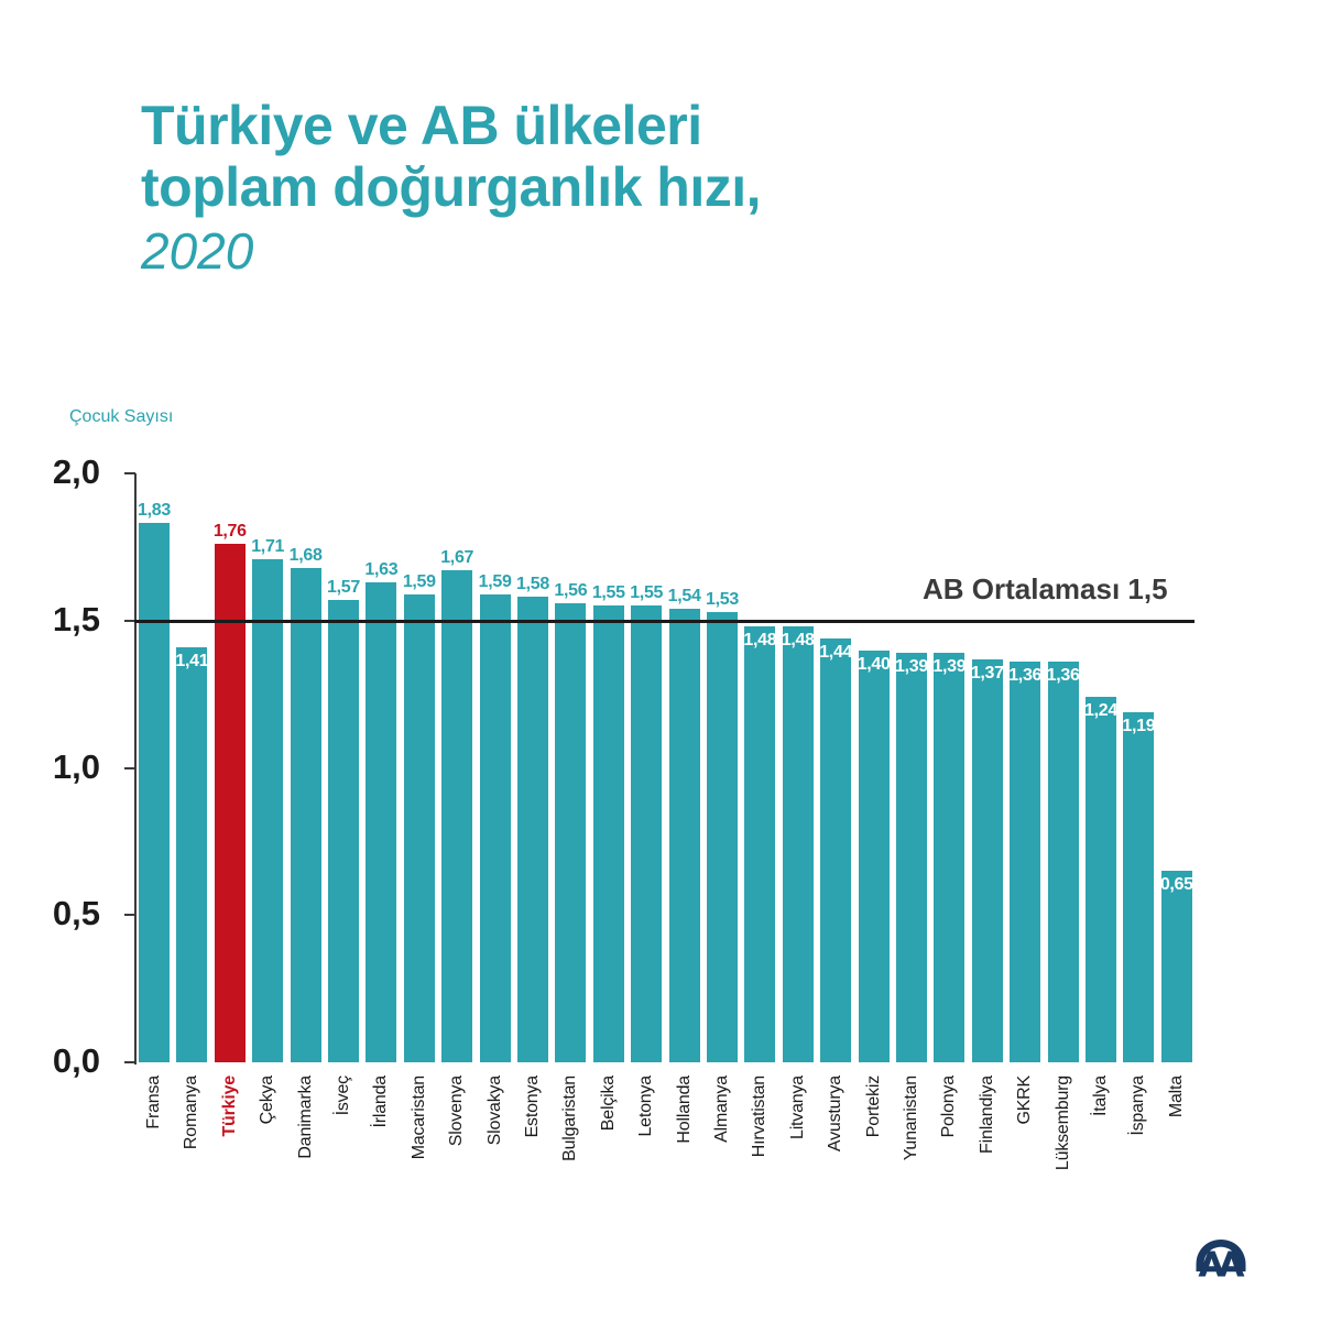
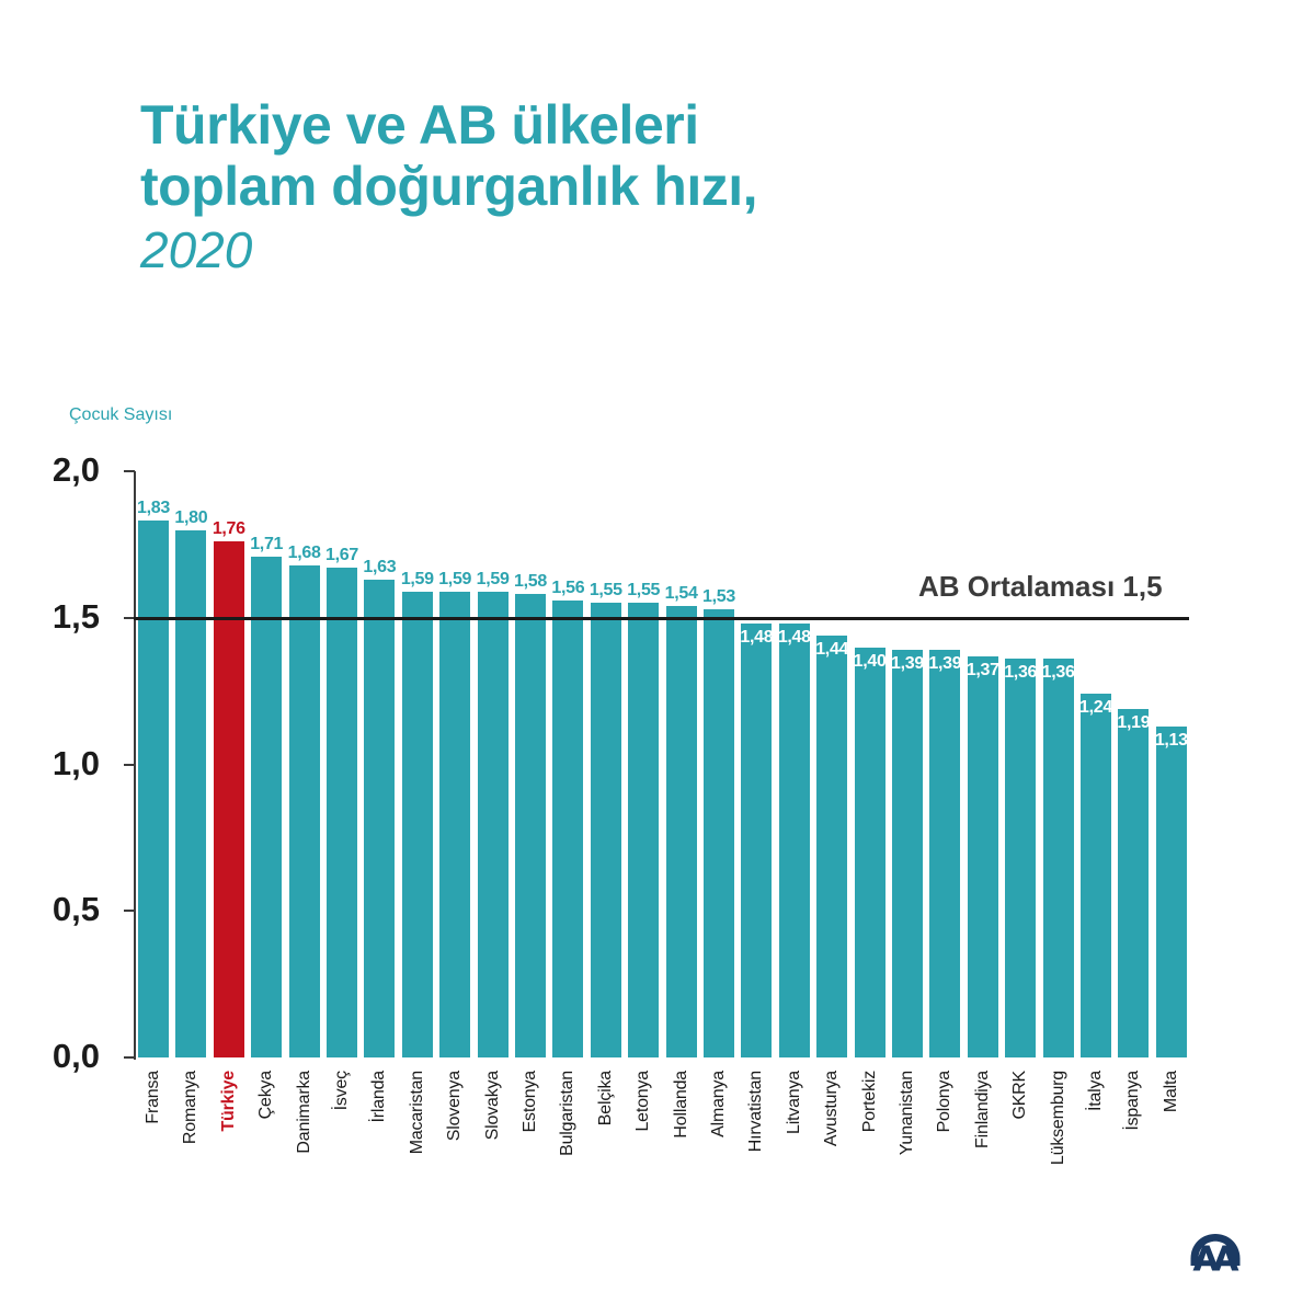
Romanya: 1,41 -> 1,80
İsveç: 1,57 -> 1,67
Slovenya: 1,67 -> 1,59
Malta: 0,65 -> 1,13
